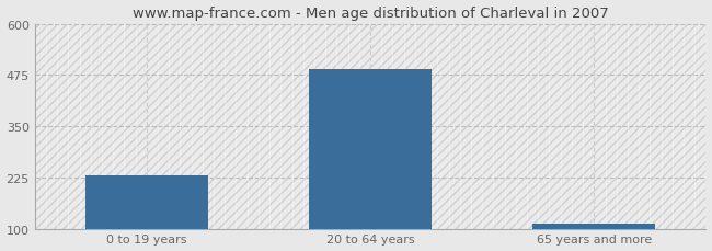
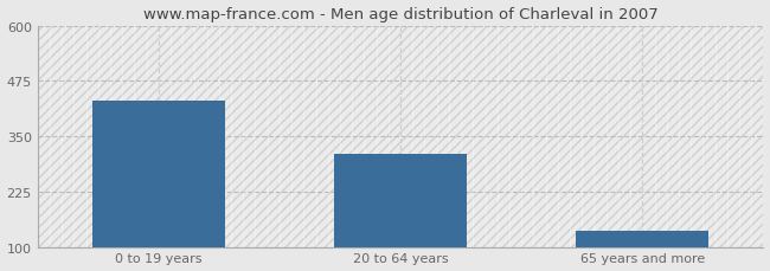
0 to 19 years: 230 -> 430
20 to 64 years: 490 -> 310
65 years and more: 113 -> 135
